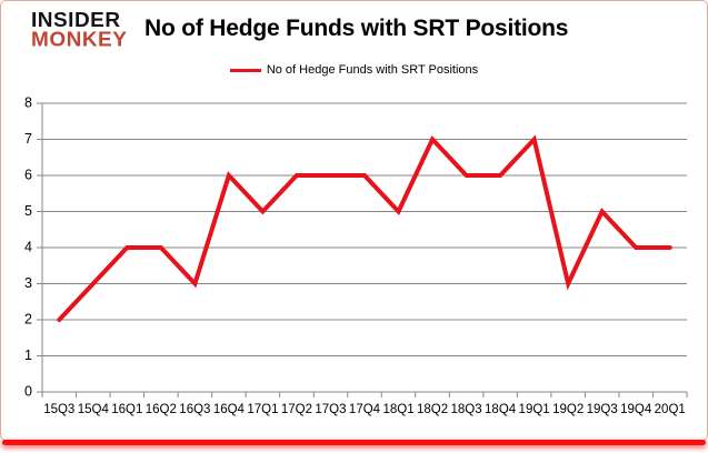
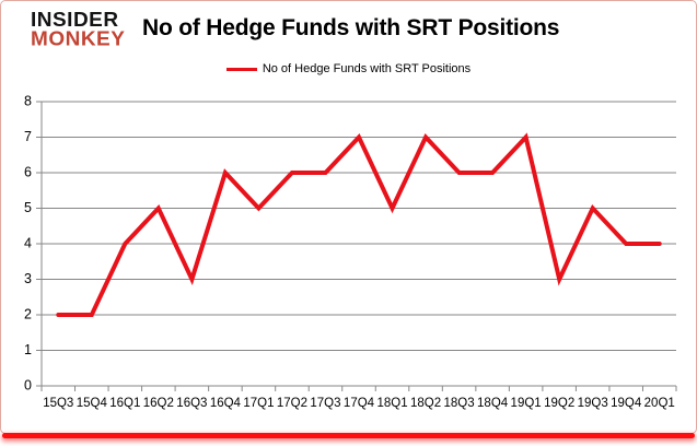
15Q4: 3 -> 2
16Q2: 4 -> 5
17Q4: 6 -> 7
